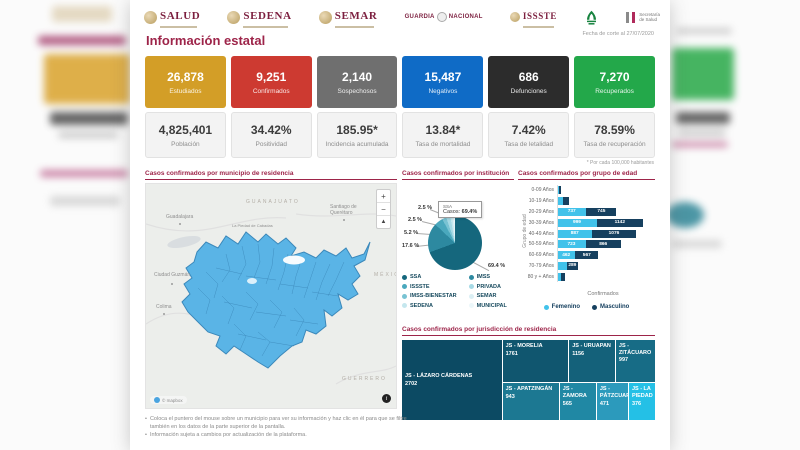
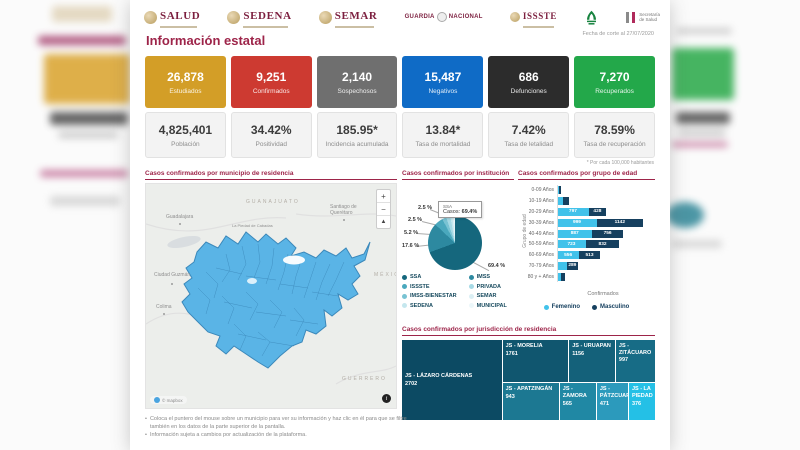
Casos confirmados por grupo de edad/Femenino/20-29 Años: 737 -> 797
Casos confirmados por grupo de edad/Masculino/20-29 Años: 745 -> 428
Casos confirmados por grupo de edad/Masculino/40-49 Años: 1076 -> 756
Casos confirmados por grupo de edad/Masculino/50-59 Años: 866 -> 832
Casos confirmados por grupo de edad/Femenino/60-69 Años: 462 -> 556
Casos confirmados por grupo de edad/Masculino/60-69 Años: 567 -> 513
